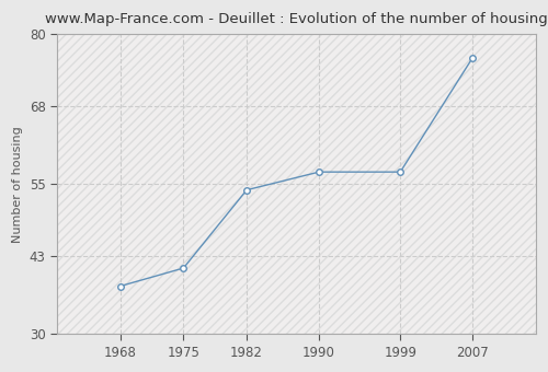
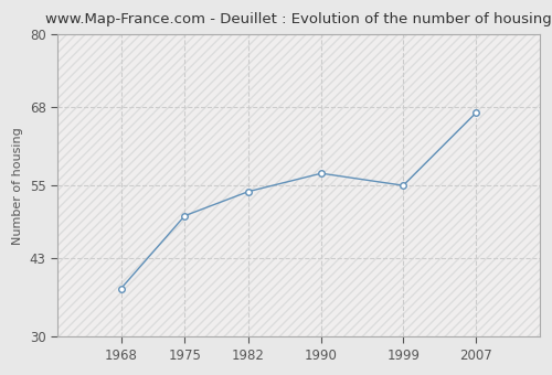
1975: 41 -> 50
1999: 57 -> 55
2007: 76 -> 67
